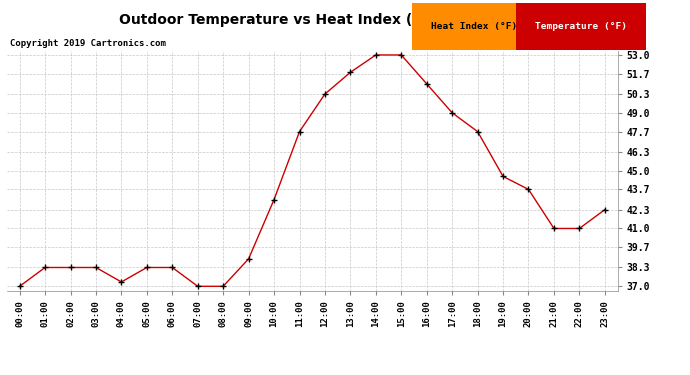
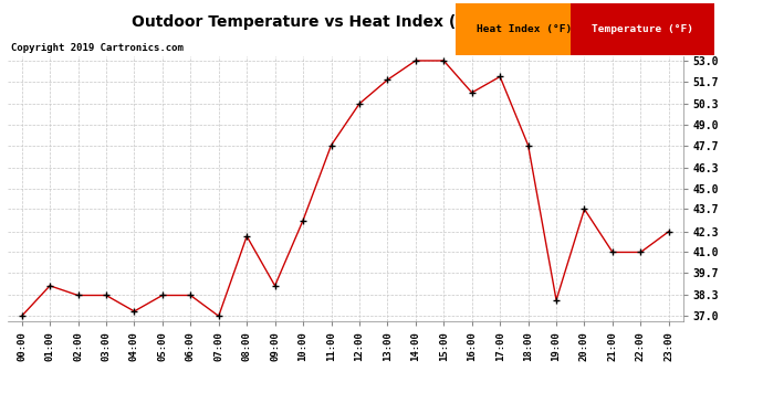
01:00: 38.3 -> 38.9
08:00: 37.0 -> 42.0
17:00: 49.0 -> 52.0
19:00: 44.6 -> 38.0
